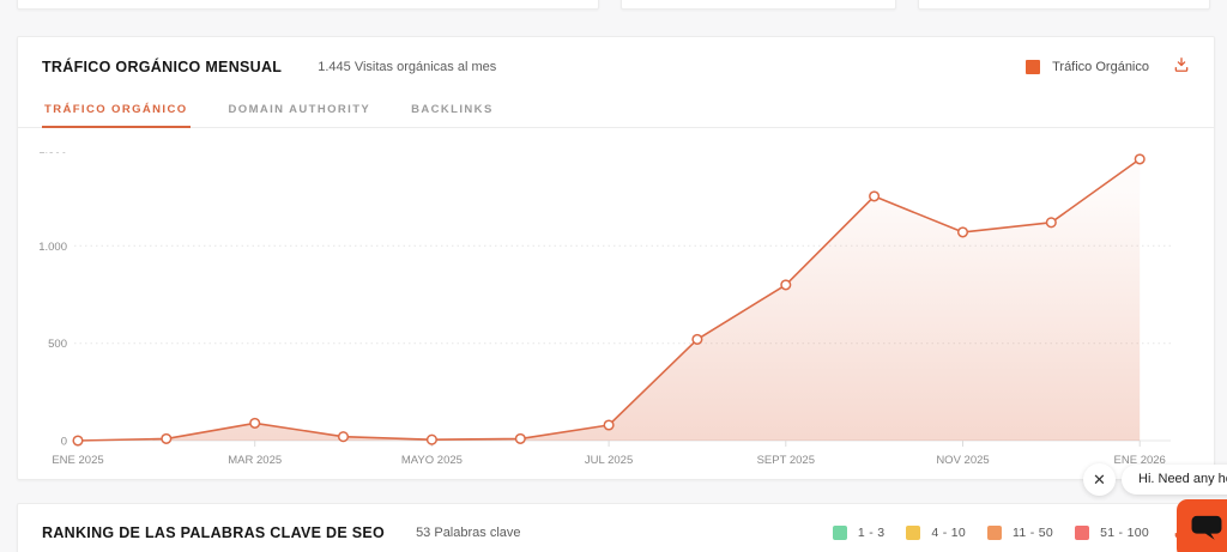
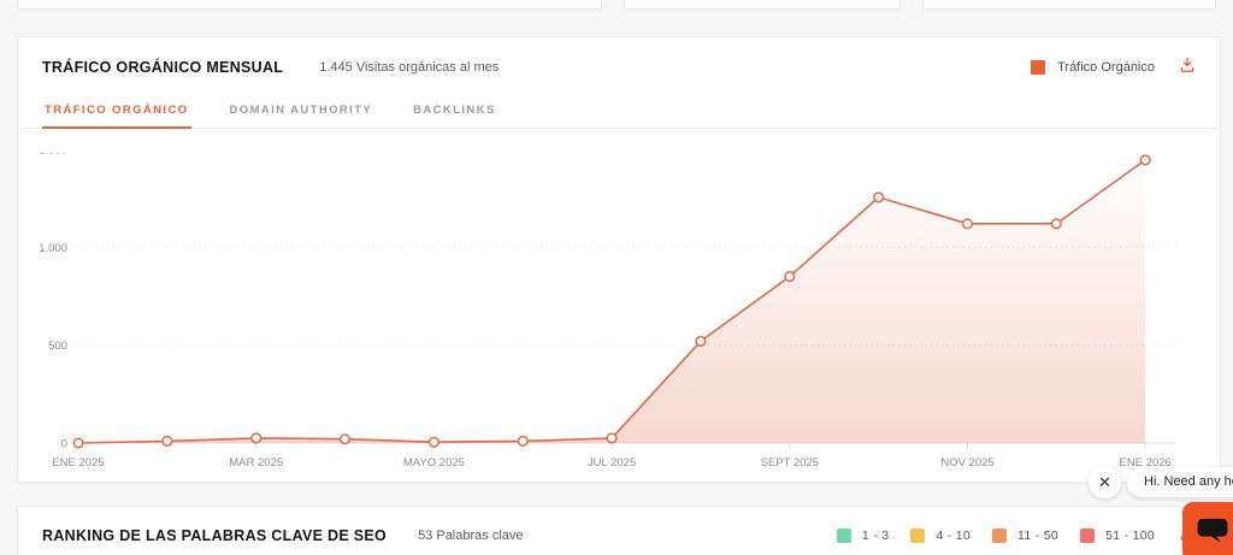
MAR 2025: 90 -> 20
JUL 2025: 80 -> 20
SEPT 2025: 800 -> 850
NOV 2025: 1070 -> 1120
